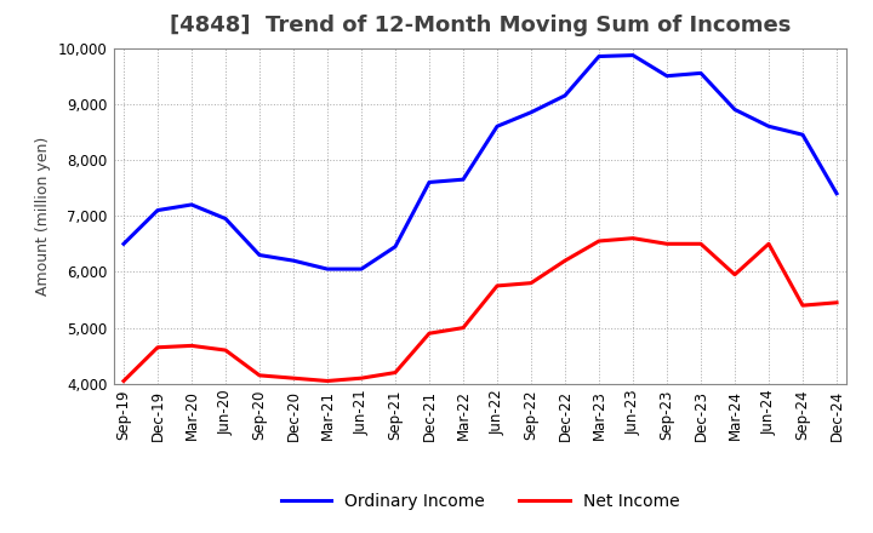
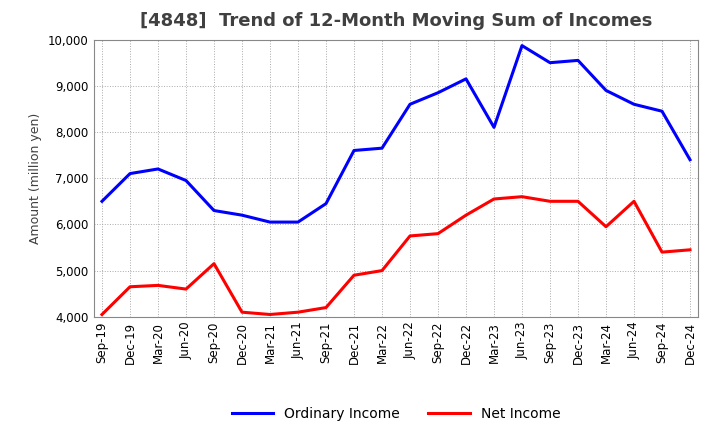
Net Income/Sep-20: 4,150 -> 5,150
Ordinary Income/Mar-23: 9,850 -> 8,100
